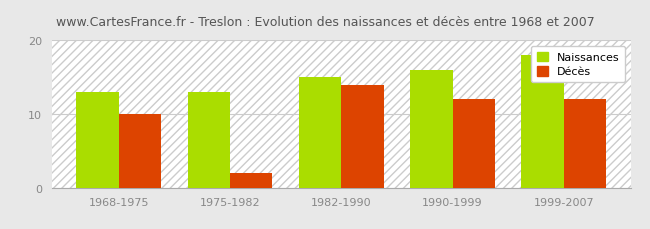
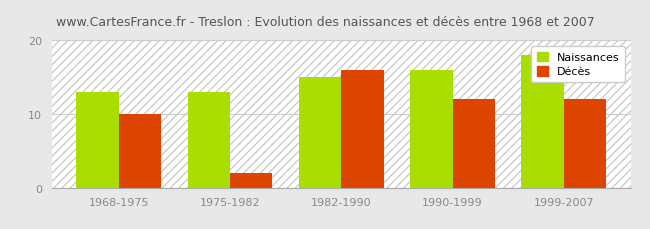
Décès/1982-1990: 14 -> 16
